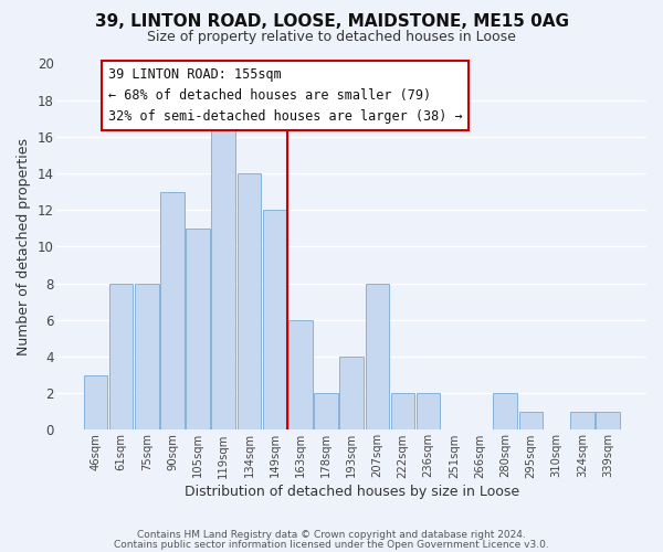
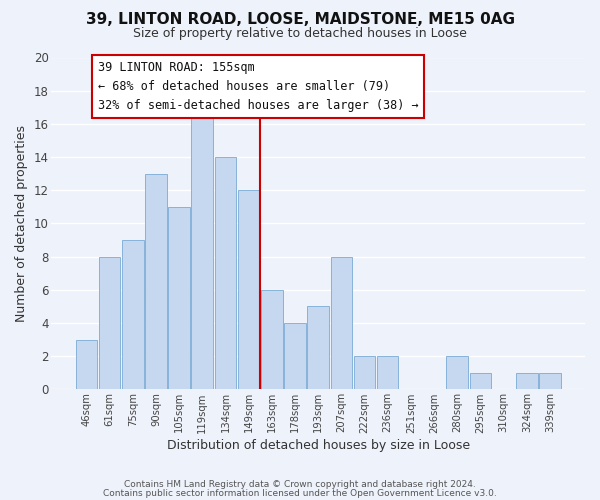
75sqm: 8 -> 9
178sqm: 2 -> 4
193sqm: 4 -> 5
